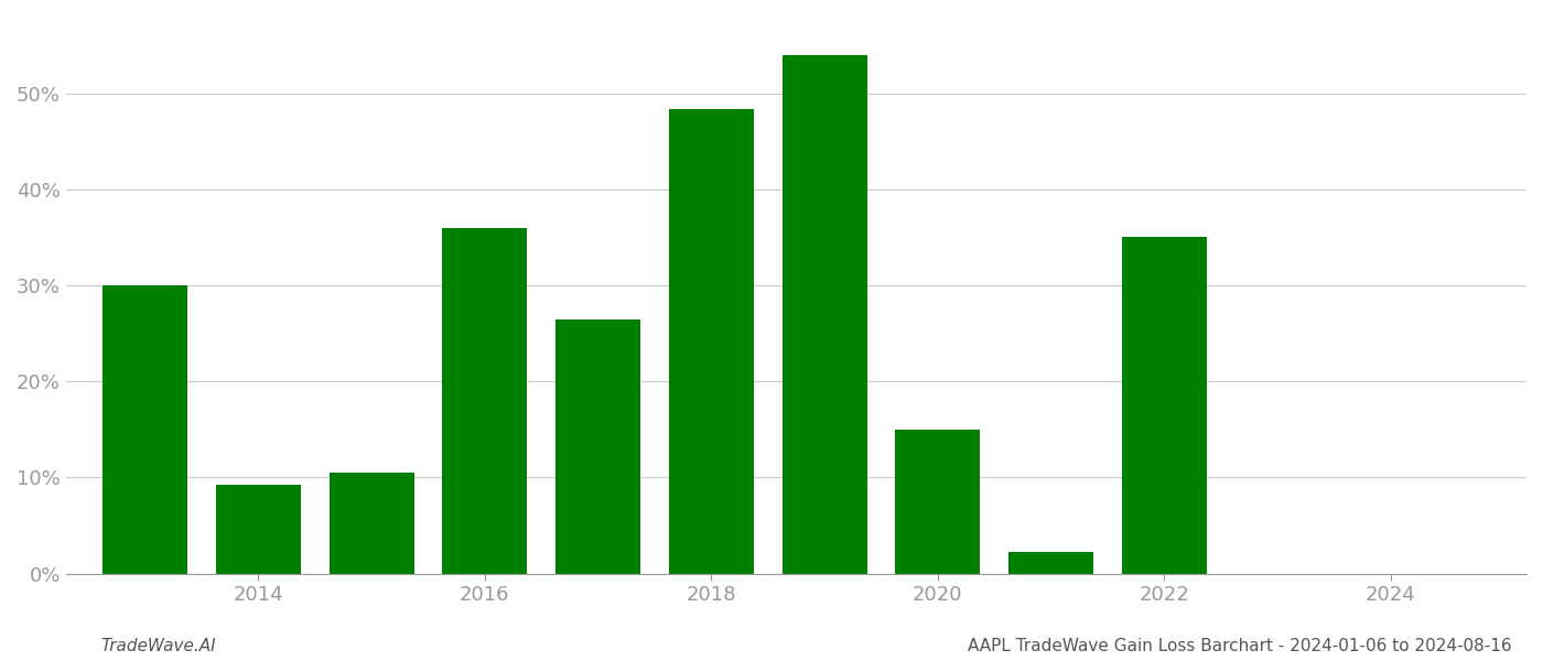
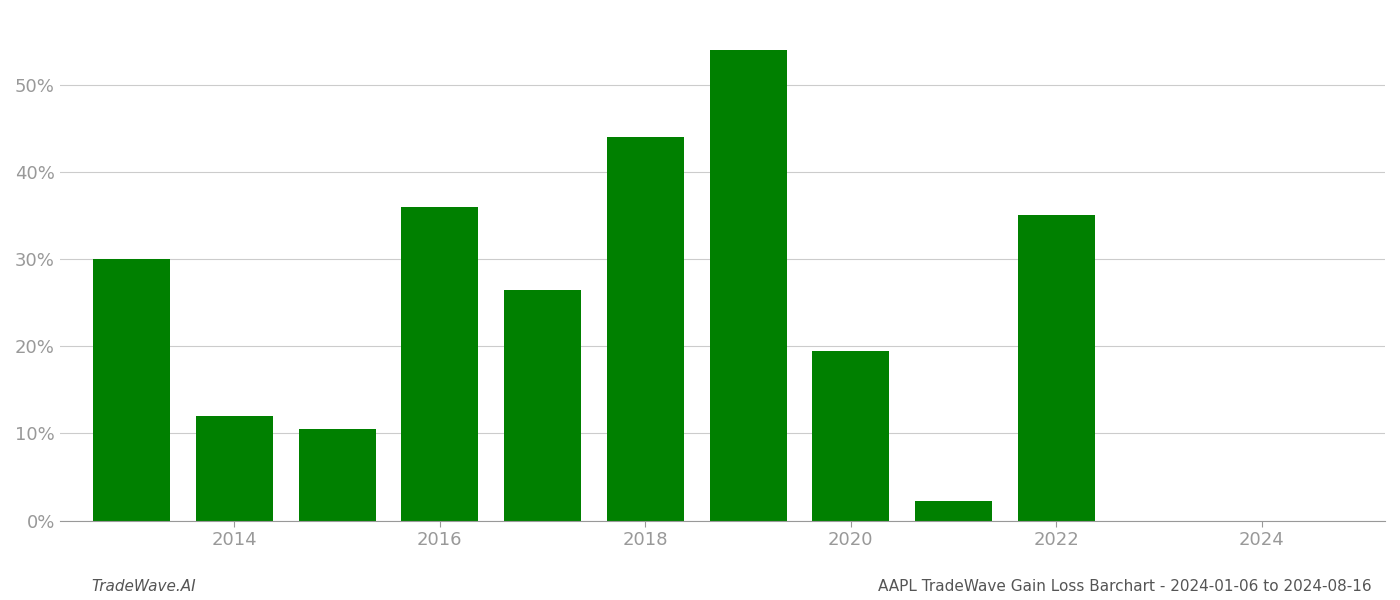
2014: 9.2% -> 12.0%
2018: 48.4% -> 44.0%
2020: 15.0% -> 19.5%
